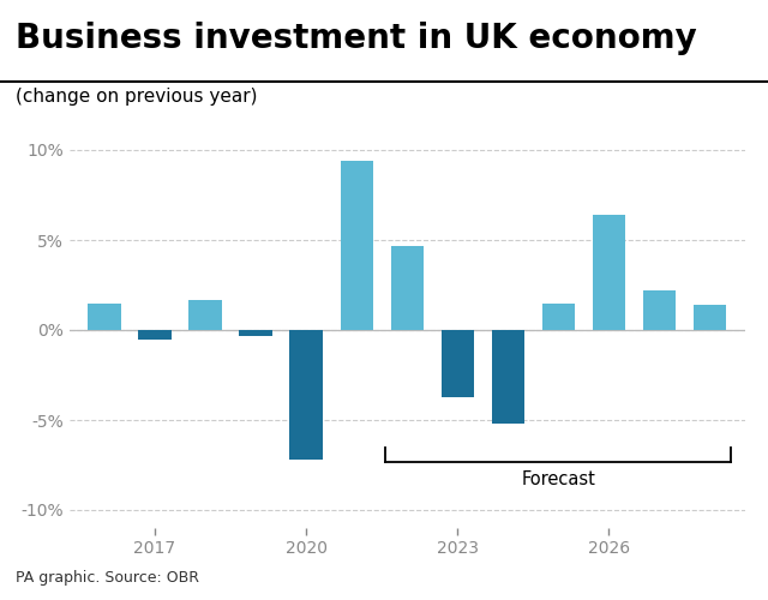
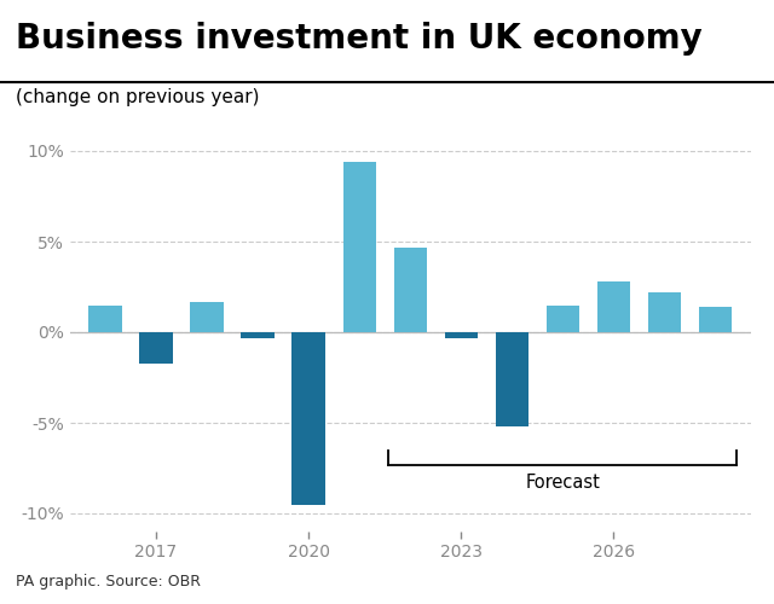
2017: -0.5% -> -1.7%
2020: -7.2% -> -9.5%
2023: -3.7% -> -0.3%
2026: 6.4% -> 2.8%
